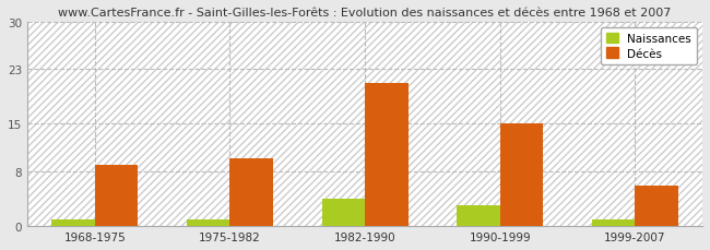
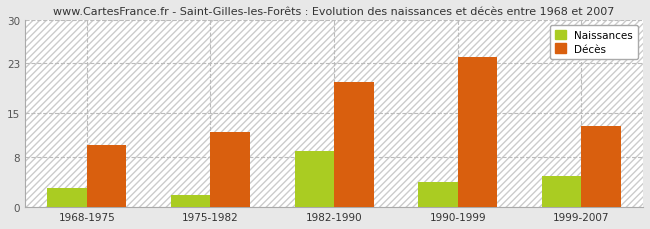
Naissances/1968-1975: 1 -> 3
Décès/1968-1975: 9 -> 10
Naissances/1975-1982: 1 -> 2
Décès/1975-1982: 10 -> 12
Naissances/1982-1990: 4 -> 9
Décès/1982-1990: 21 -> 20
Naissances/1990-1999: 3 -> 4
Décès/1990-1999: 15 -> 24
Naissances/1999-2007: 1 -> 5
Décès/1999-2007: 6 -> 13
